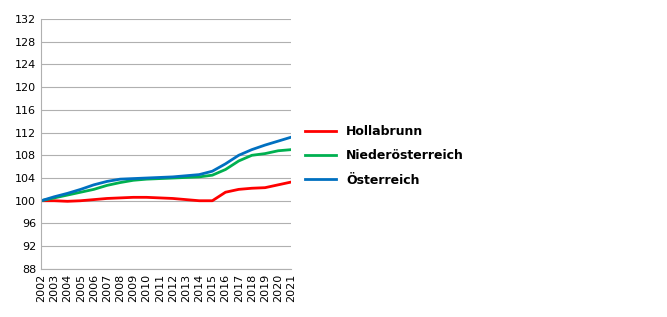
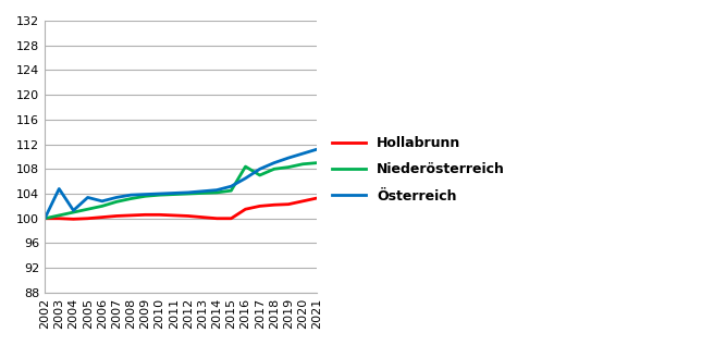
Österreich/2003: 100.7 -> 104.8
Österreich/2005: 102.0 -> 103.4
Niederösterreich/2016: 105.5 -> 108.4
